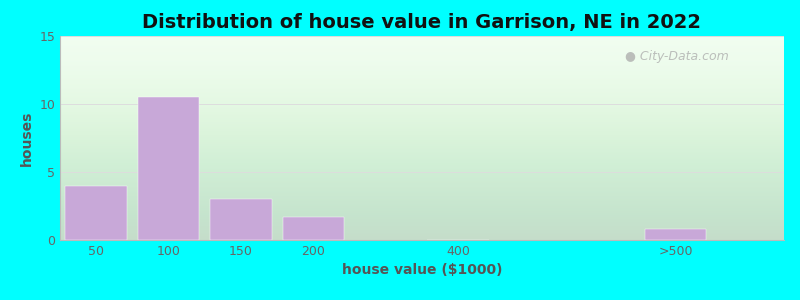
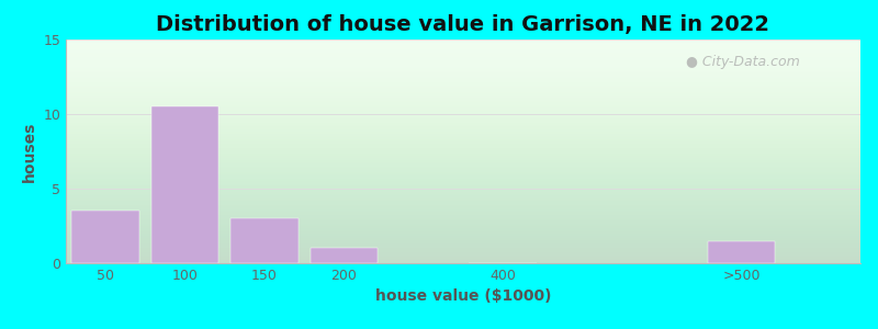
50: 4.0 -> 3.5
200: 1.7 -> 1.0
>500: 0.8 -> 1.5
